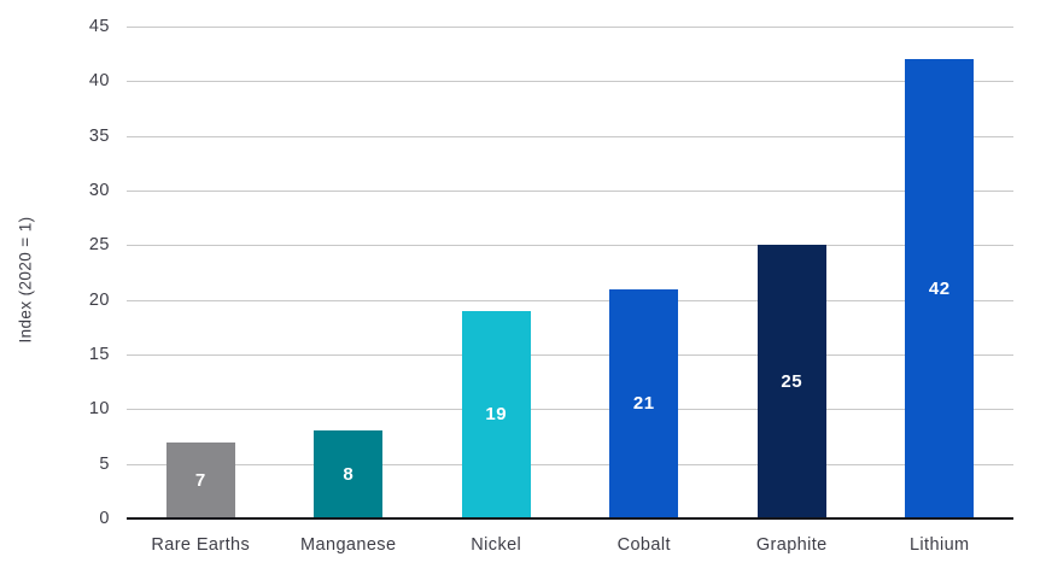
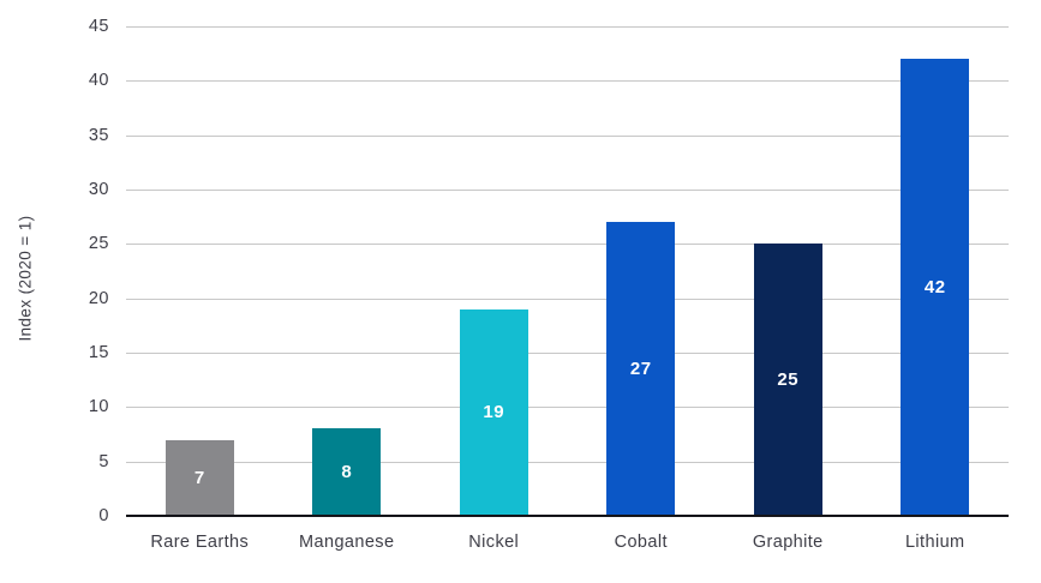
Cobalt: 21 -> 27
